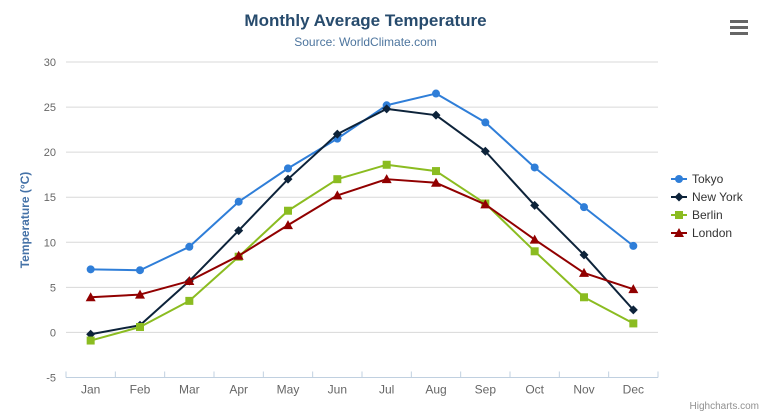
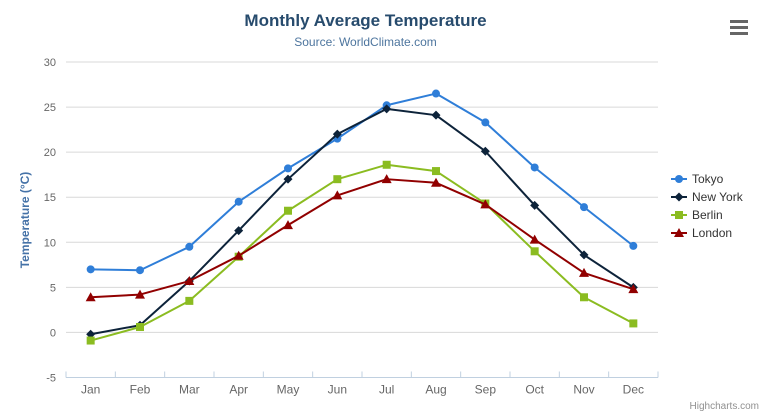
New York/Dec: 2 -> 5
